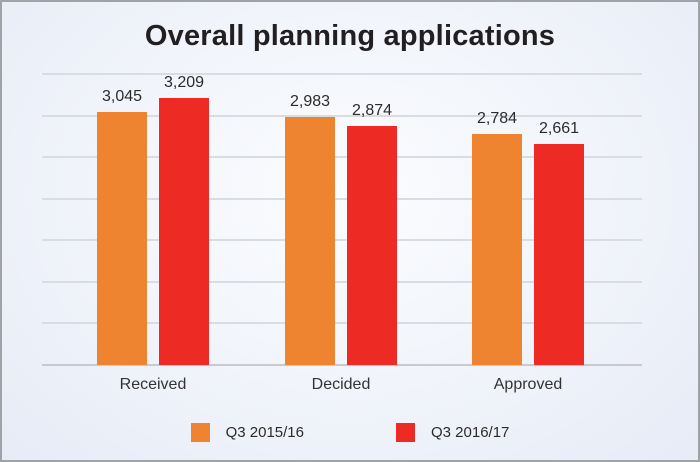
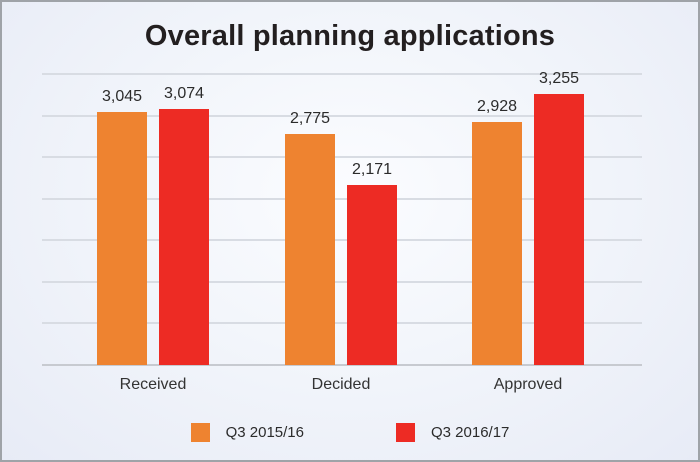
Q3 2016/17/Received: 3,209 -> 3,074
Q3 2015/16/Decided: 2,983 -> 2,775
Q3 2016/17/Decided: 2,874 -> 2,171
Q3 2015/16/Approved: 2,784 -> 2,928
Q3 2016/17/Approved: 2,661 -> 3,255
